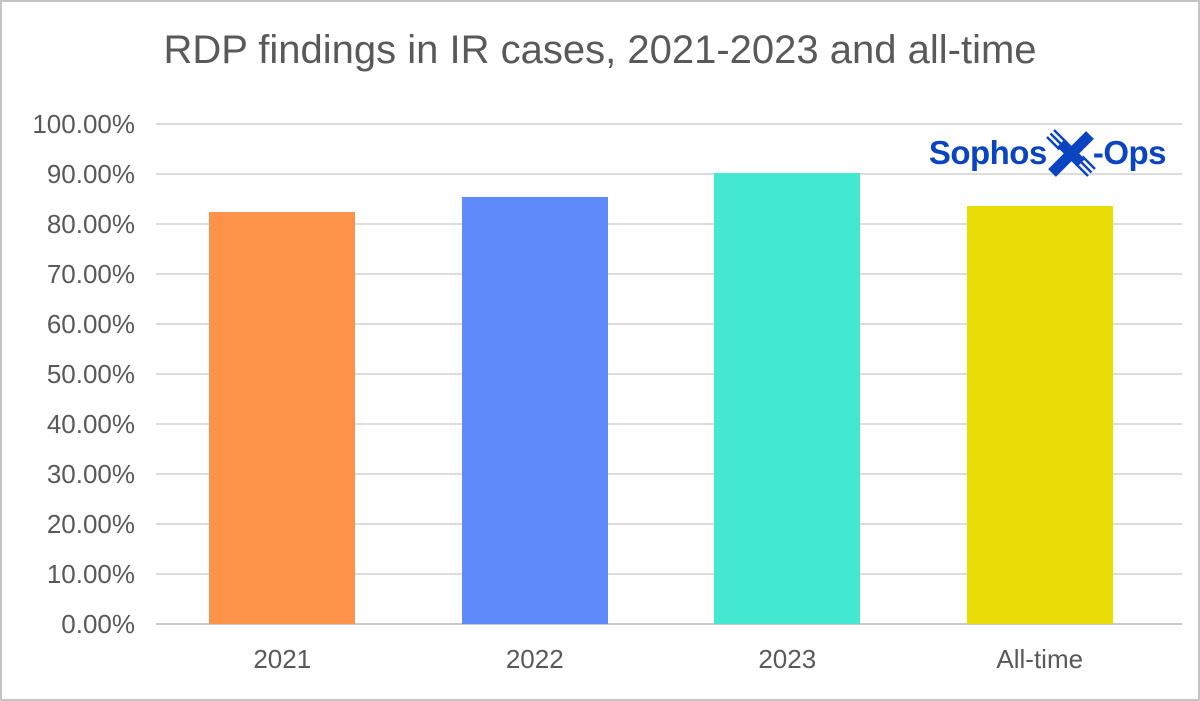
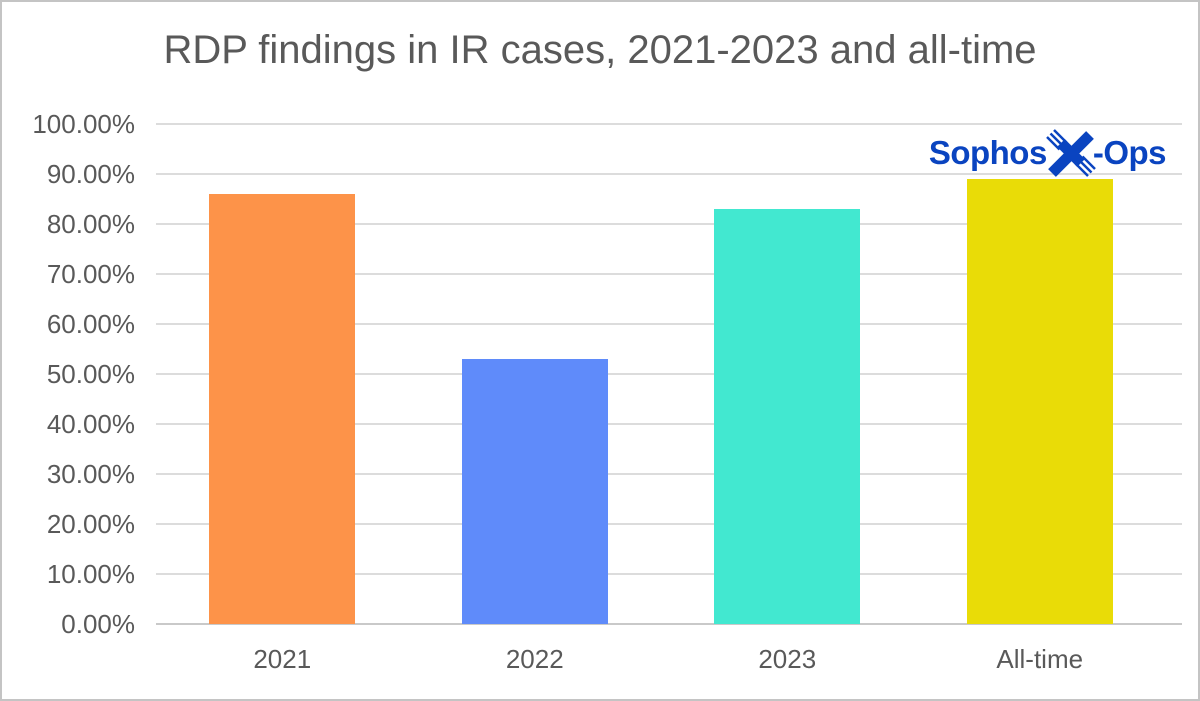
2021: 82% -> 86%
2022: 86% -> 53%
2023: 90% -> 83%
All-time: 84% -> 89%
